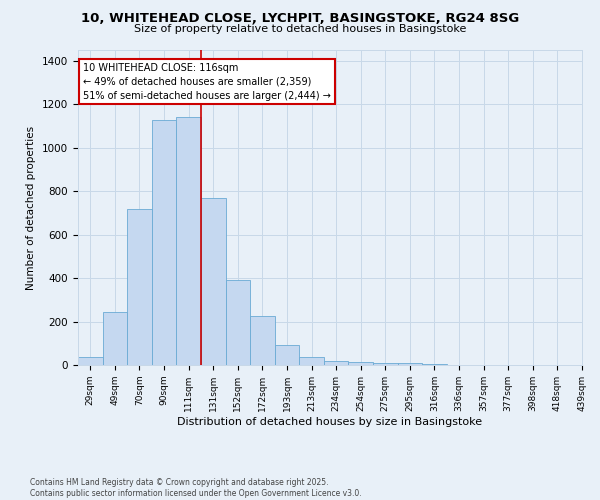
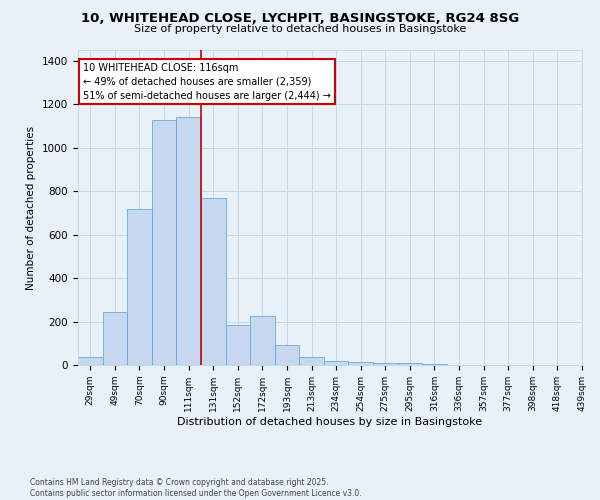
152sqm: 390 -> 185
